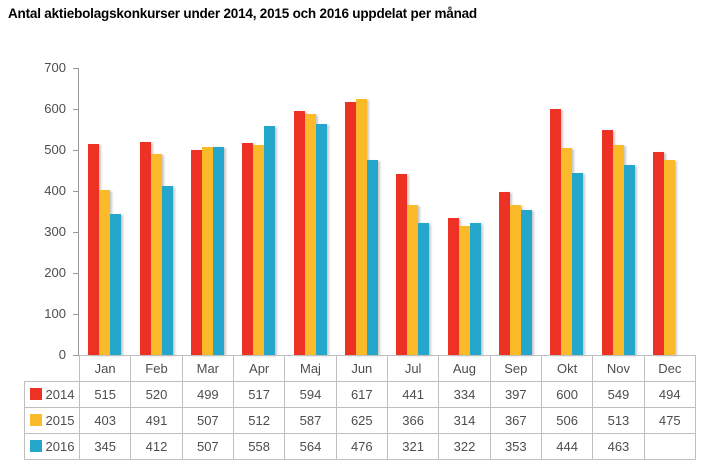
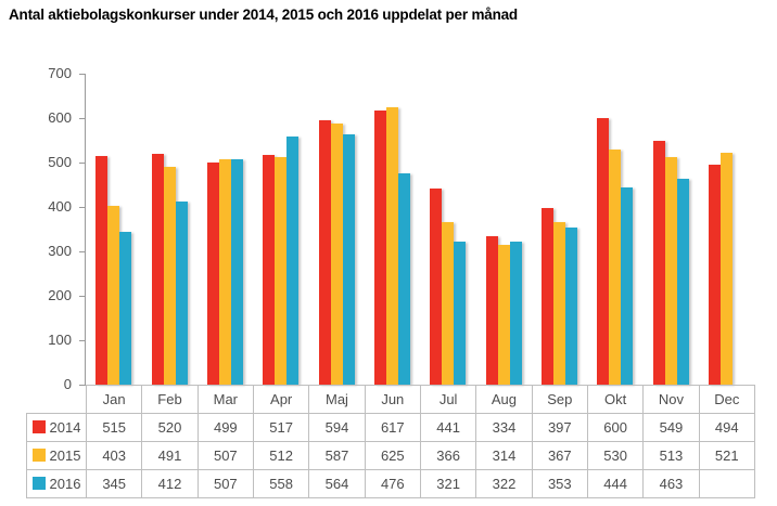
2015/Okt: 506 -> 530
2015/Dec: 475 -> 521
